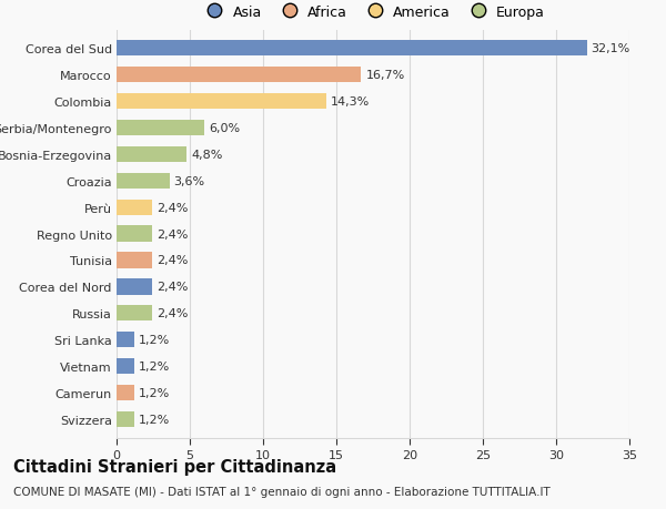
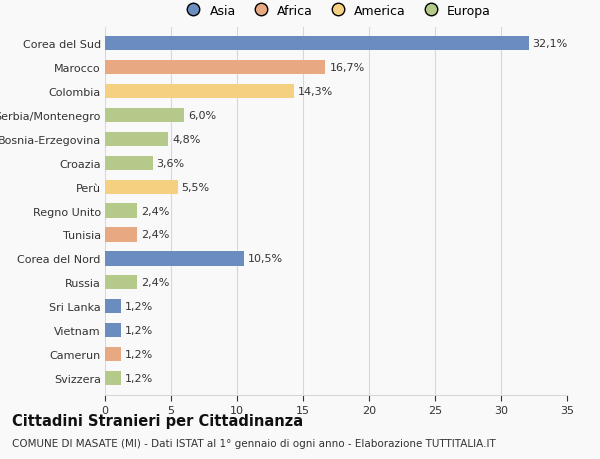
Perù: 2,4% -> 5,5%
Corea del Nord: 2,4% -> 10,5%
